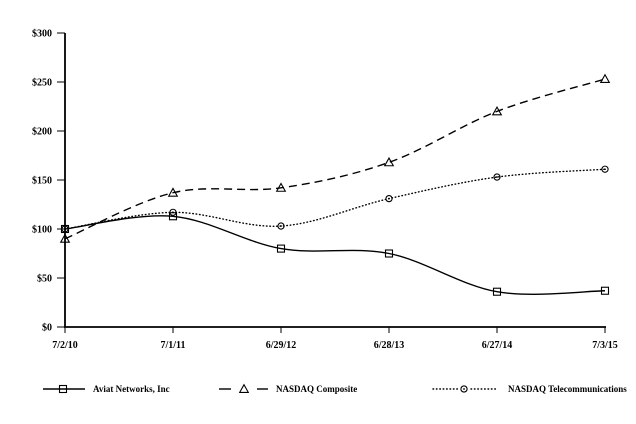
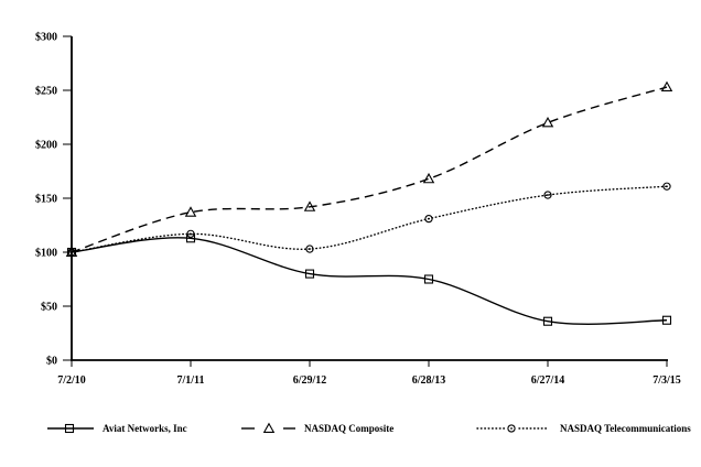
NASDAQ Composite/7/2/10: $90 -> $100
